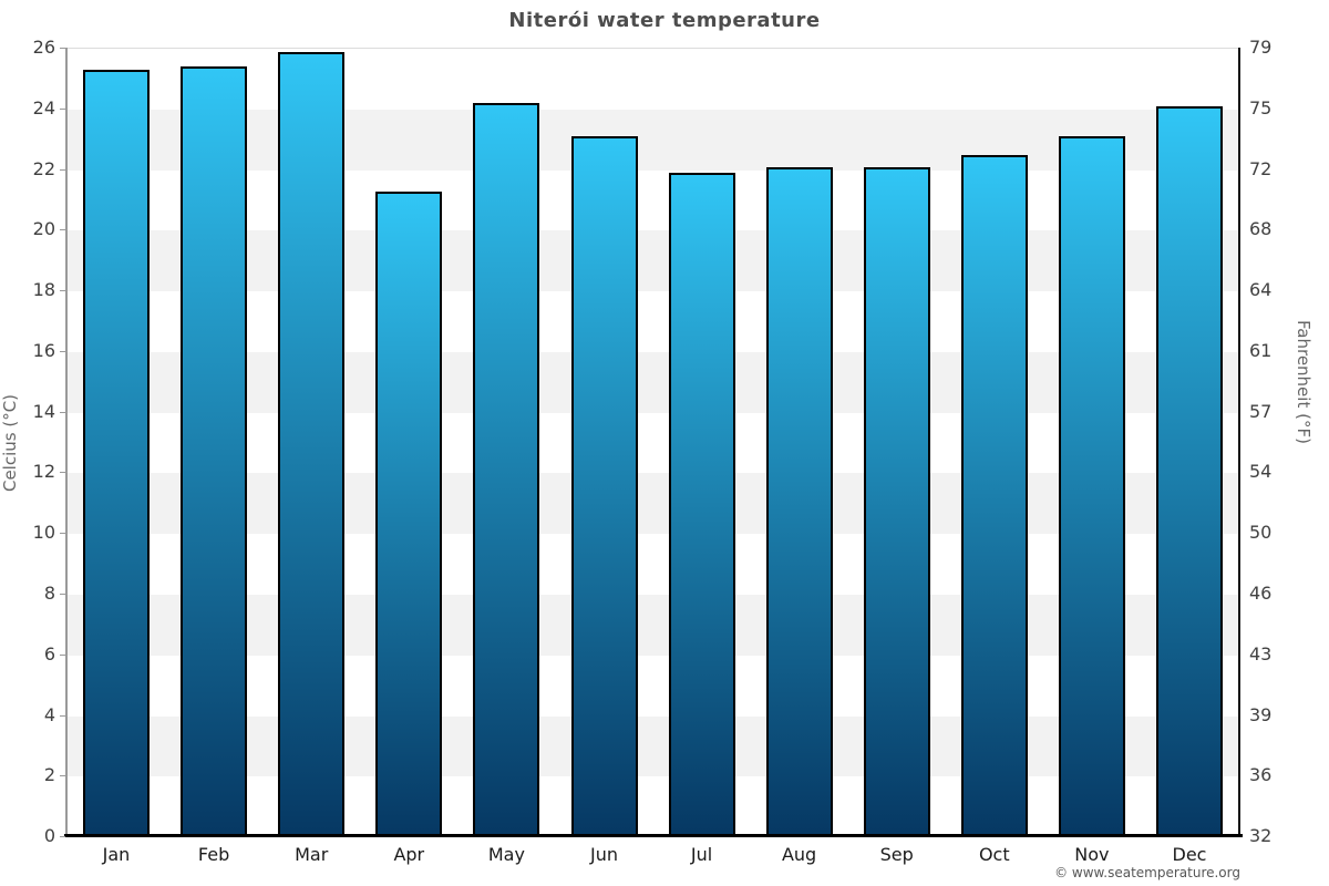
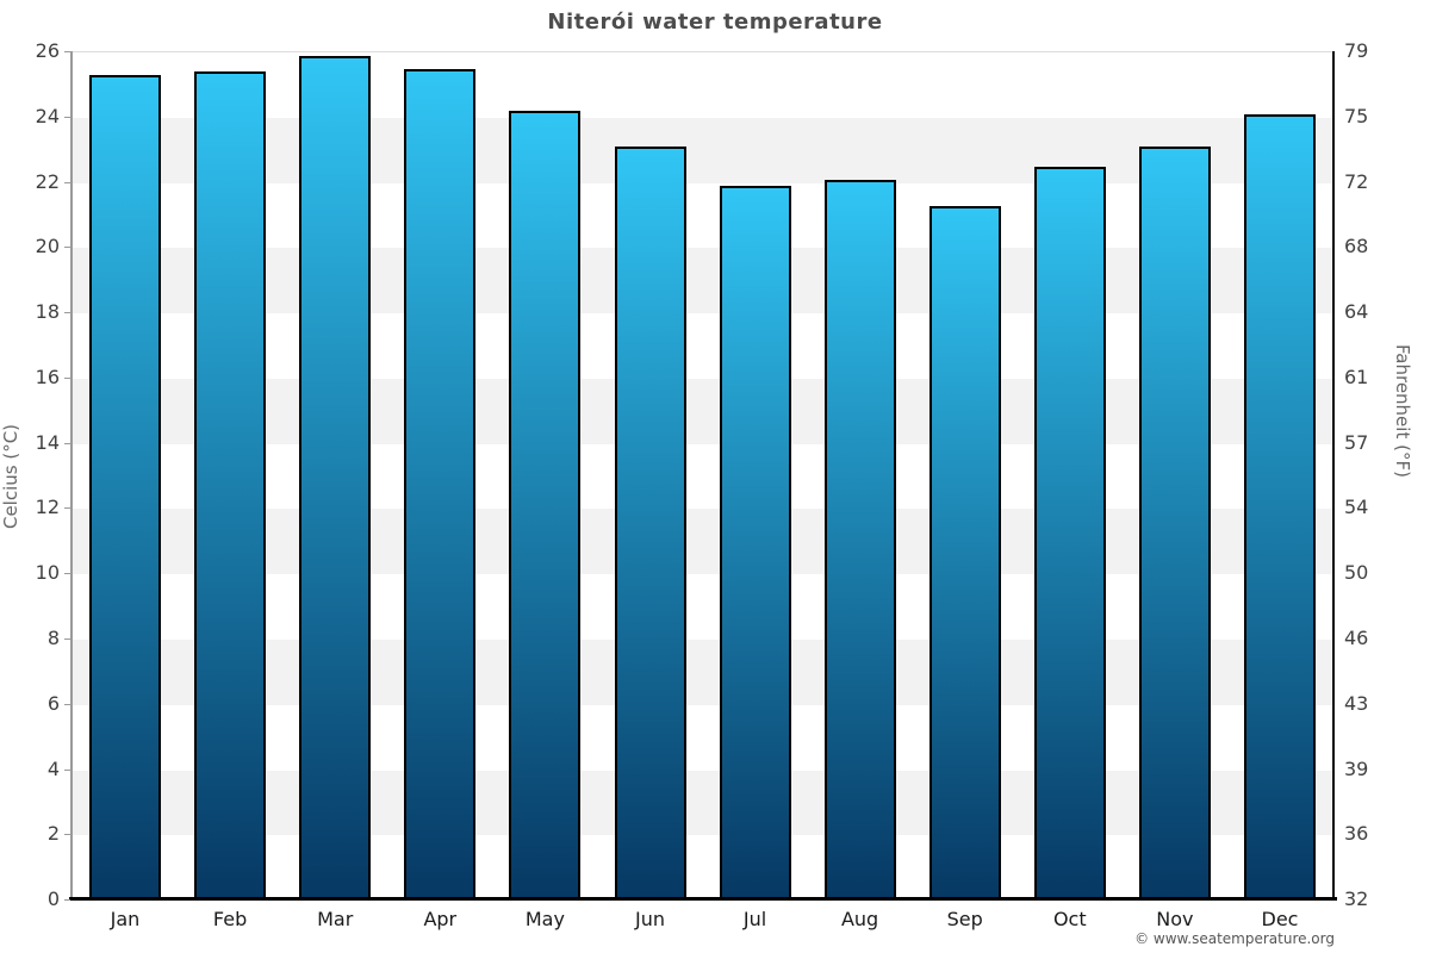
Apr: 21.3 -> 25.5
Sep: 22.1 -> 21.3
